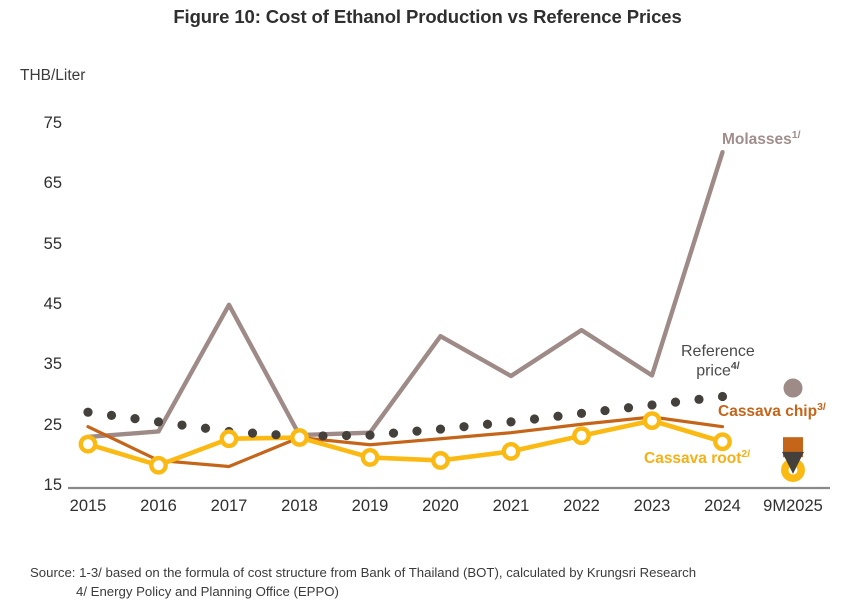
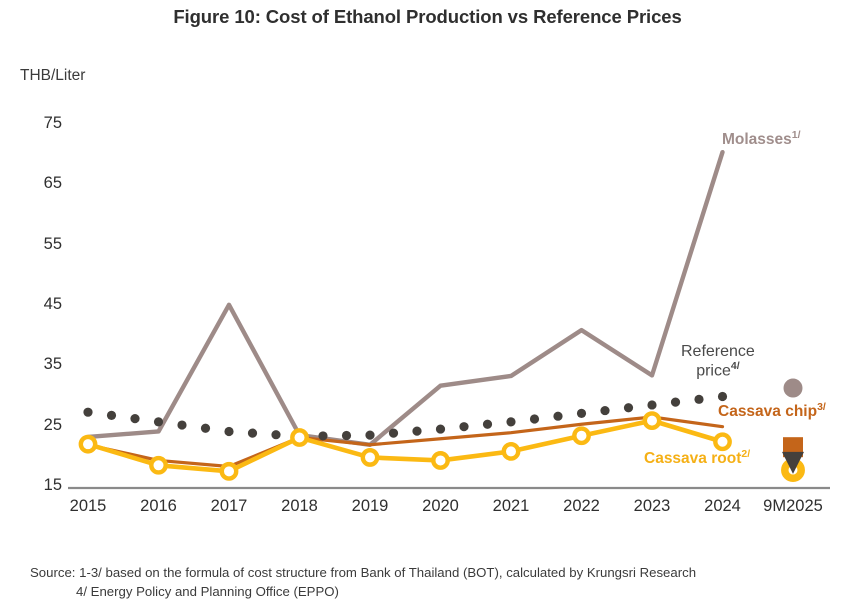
Cassava chip/2015: 25 -> 22
Cassava root/2017: 23 -> 18
Molasses/2019: 24 -> 22
Molasses/2020: 40 -> 32
